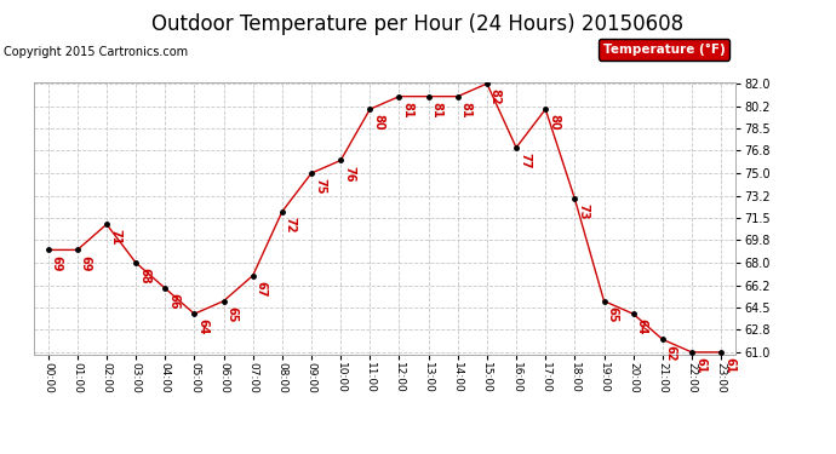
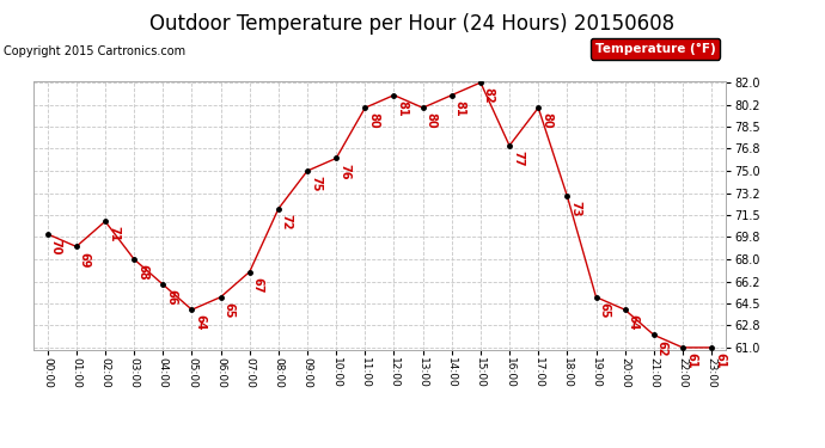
00:00: 69 -> 70
13:00: 81 -> 80
